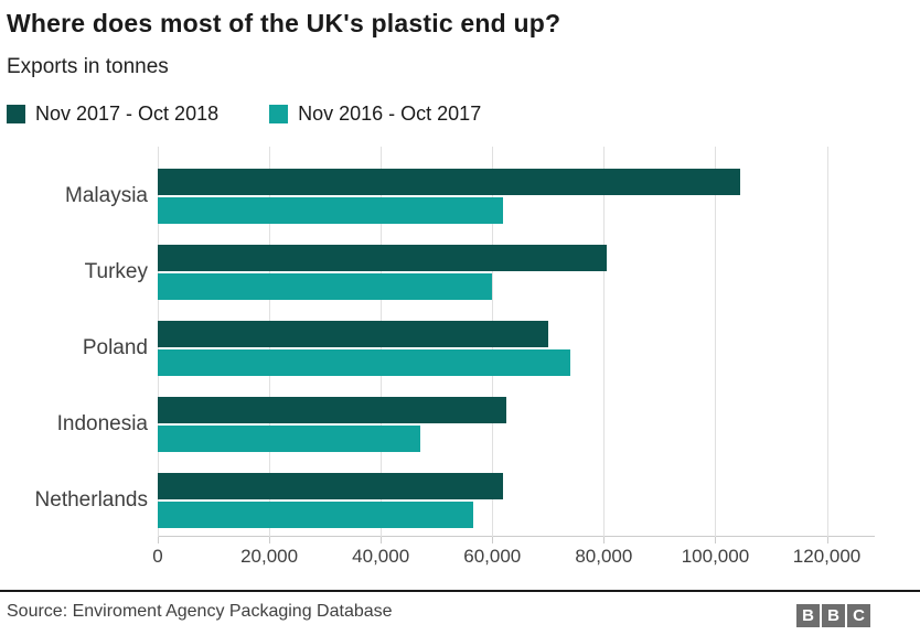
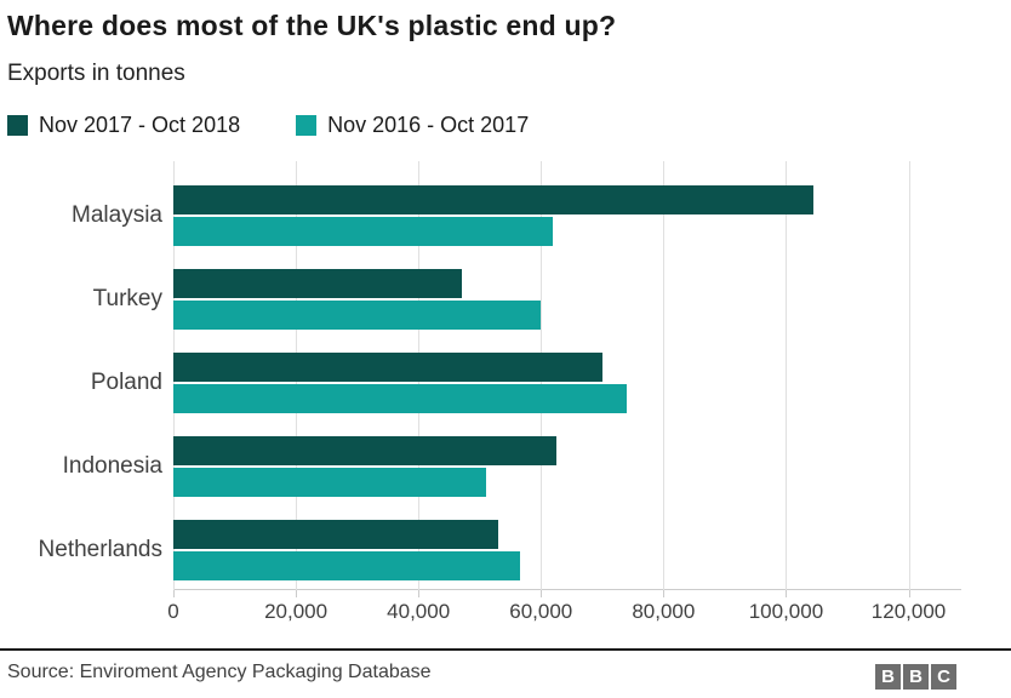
Nov 2017 - Oct 2018/Turkey: 80000 -> 47000
Nov 2016 - Oct 2017/Indonesia: 47000 -> 51000
Nov 2017 - Oct 2018/Netherlands: 62000 -> 53000
